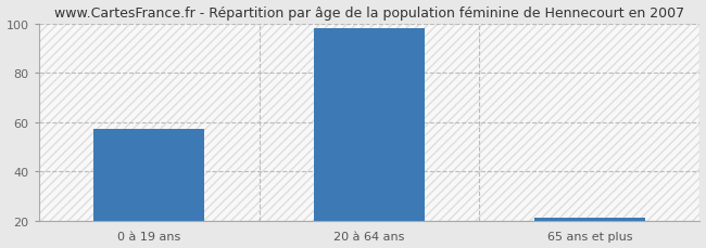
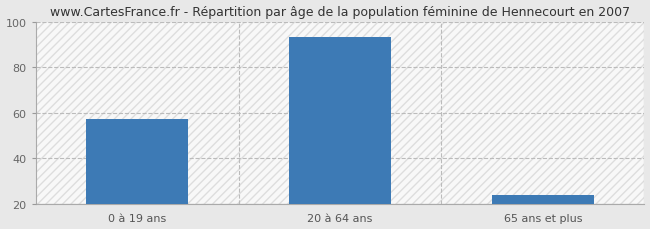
20 à 64 ans: 98 -> 93
65 ans et plus: 21 -> 24
